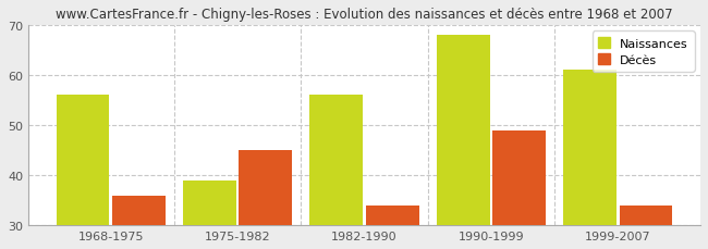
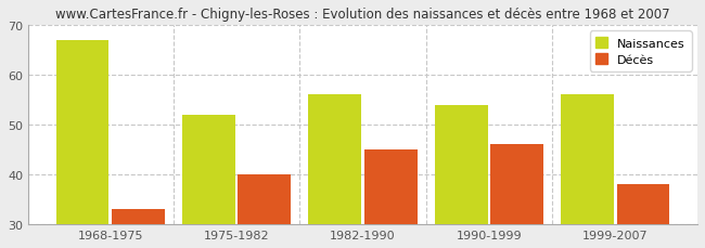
Naissances/1968-1975: 56 -> 67
Décès/1968-1975: 36 -> 33
Naissances/1975-1982: 39 -> 52
Décès/1975-1982: 45 -> 40
Décès/1982-1990: 34 -> 45
Naissances/1990-1999: 68 -> 54
Décès/1990-1999: 49 -> 46
Naissances/1999-2007: 61 -> 56
Décès/1999-2007: 34 -> 38
